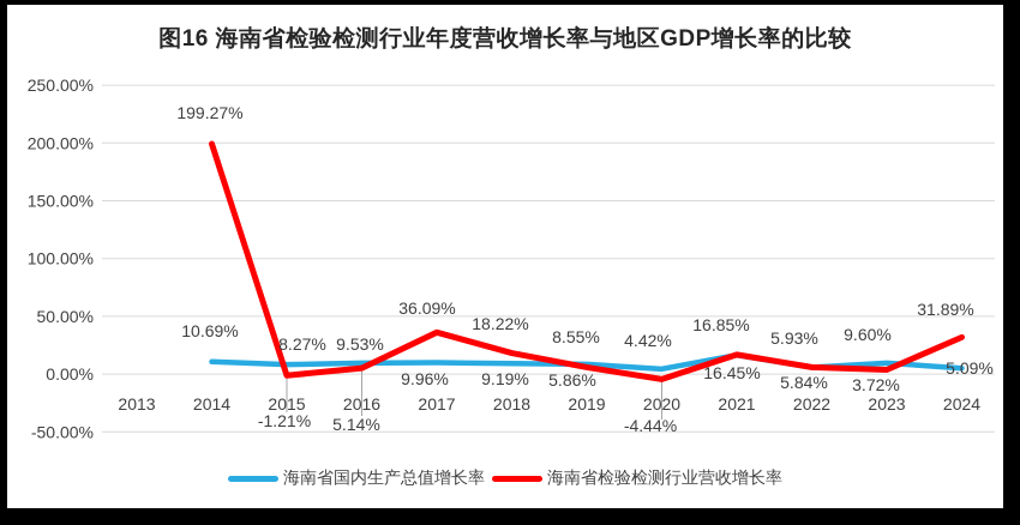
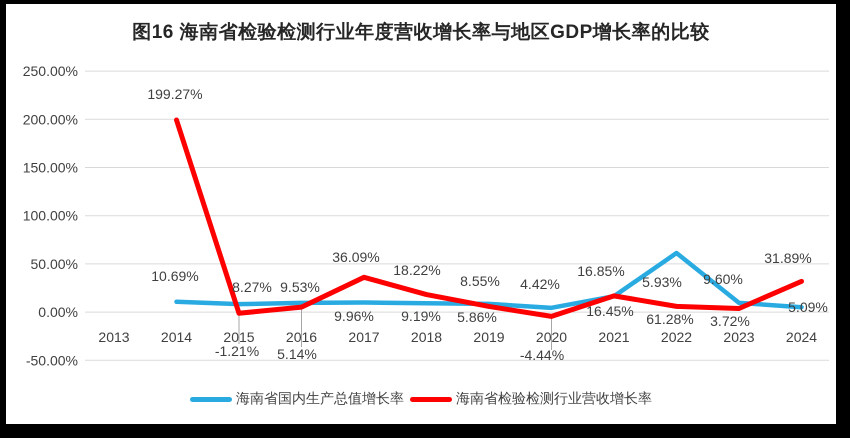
海南省国内生产总值增长率/2022: 5.84% -> 61.28%
